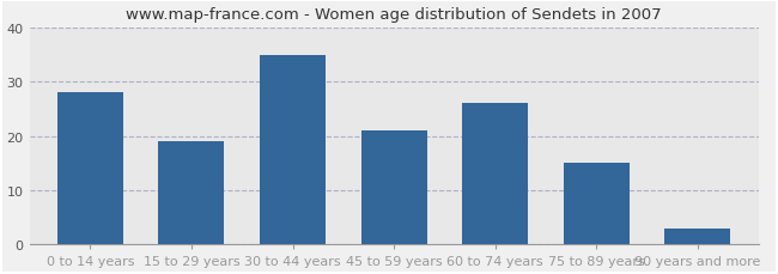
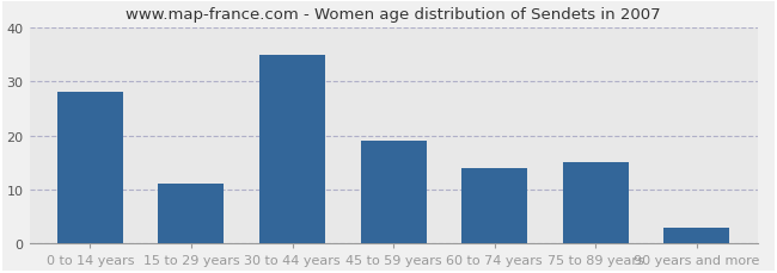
15 to 29 years: 19 -> 11
45 to 59 years: 21 -> 19
60 to 74 years: 26 -> 14
